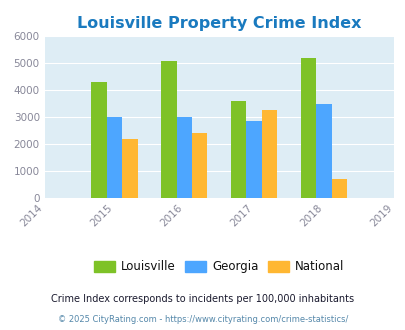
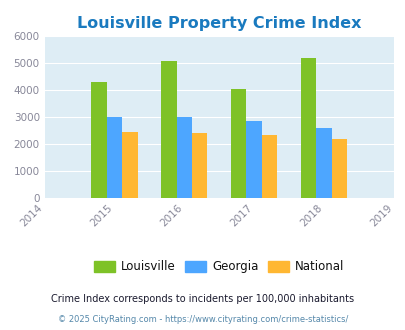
National/2015: 2200 -> 2450
Louisville/2017: 3600 -> 4050
National/2017: 3250 -> 2350
Georgia/2018: 3500 -> 2600
National/2018: 700 -> 2200
